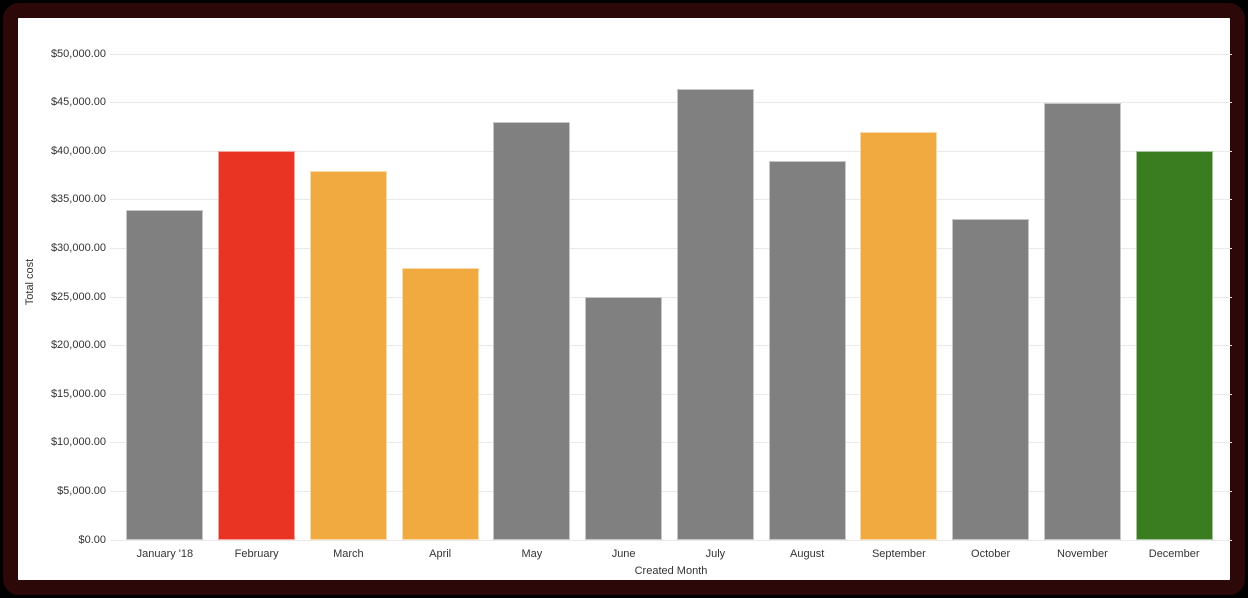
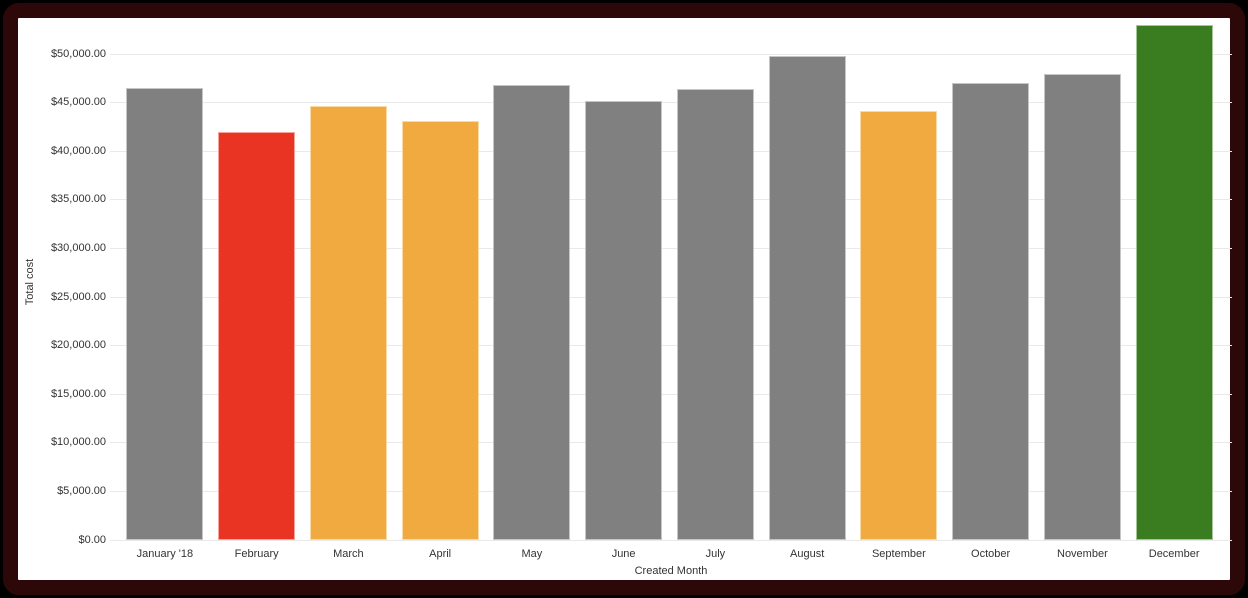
January '18: $34000 -> $46000
February: $40000 -> $42000
March: $38000 -> $45000
April: $28000 -> $43000
May: $43000 -> $47000
June: $25000 -> $45000
August: $39000 -> $50000
September: $42000 -> $44000
October: $33000 -> $47000
November: $45000 -> $48000
December: $40000 -> $53000
